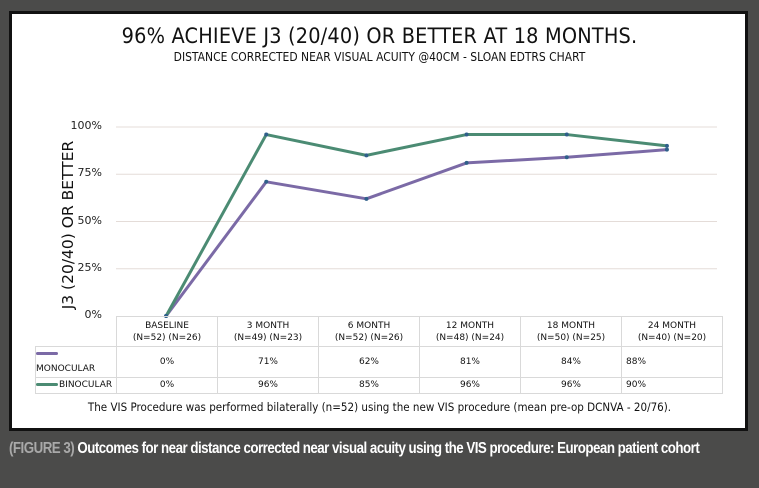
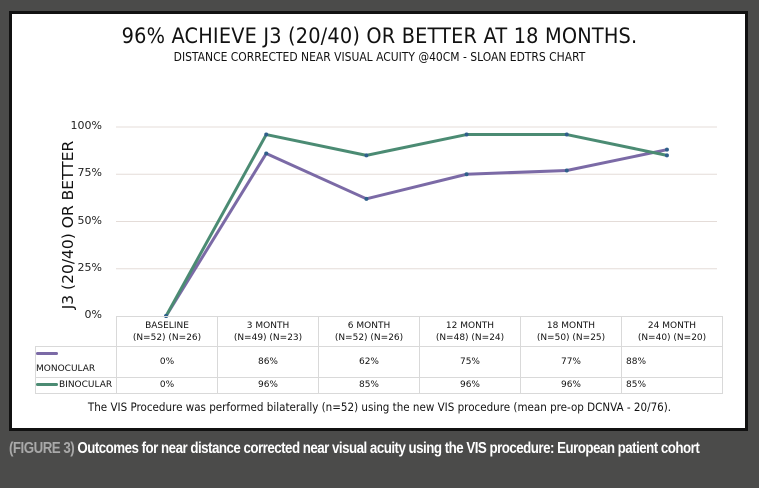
MONOCULAR/3 MONTH: 71% -> 86%
MONOCULAR/12 MONTH: 81% -> 75%
MONOCULAR/18 MONTH: 84% -> 77%
BINOCULAR/24 MONTH: 90% -> 85%
